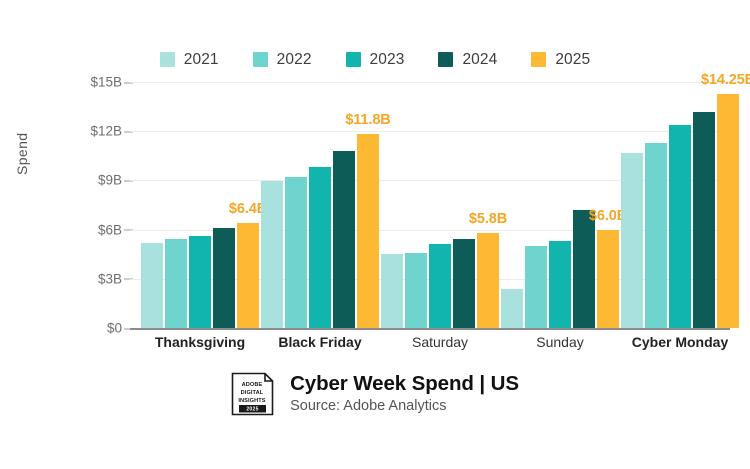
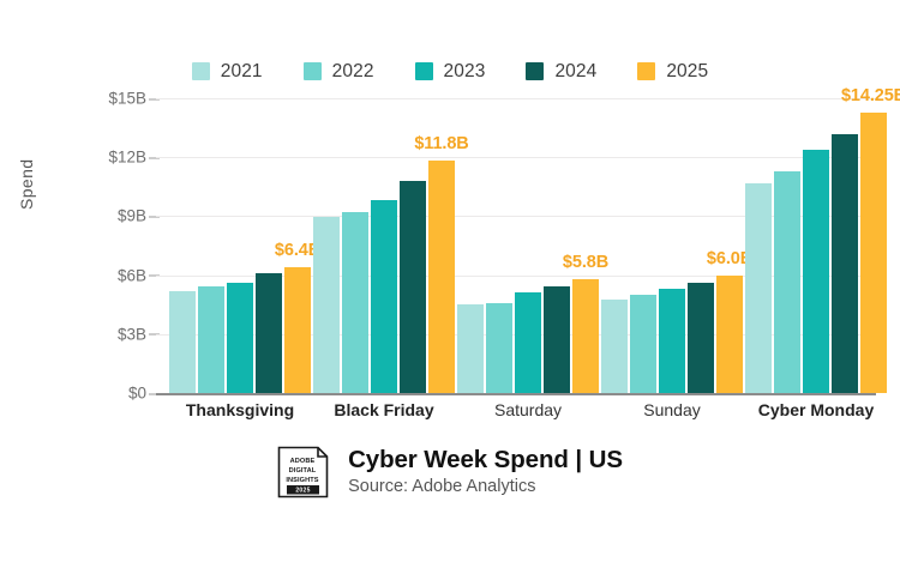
2021/Sunday: $2.4B -> $4.8B
2024/Sunday: $7.2B -> $5.6B
